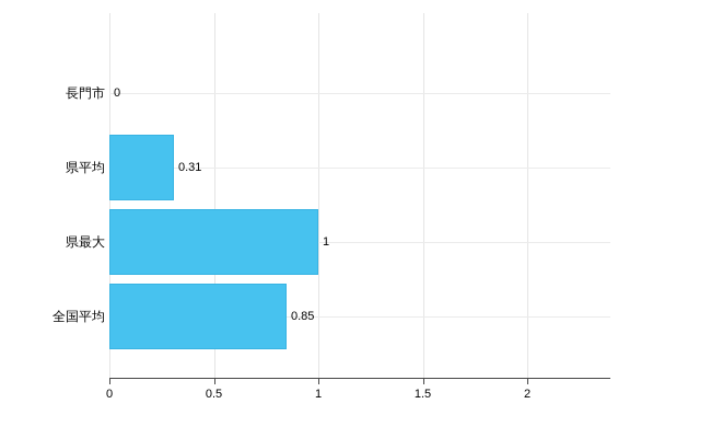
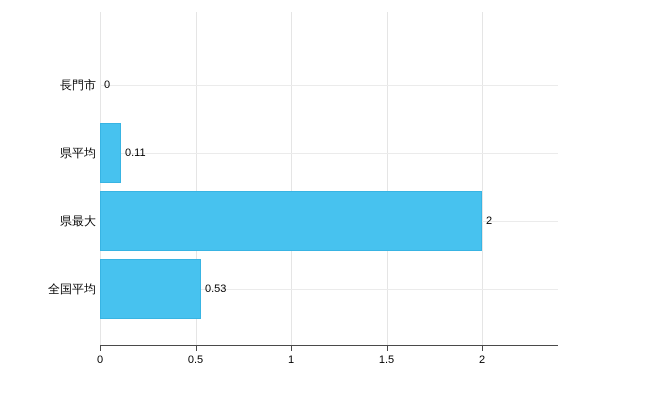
県平均: 0.31 -> 0.11
県最大: 1 -> 2
全国平均: 0.85 -> 0.53
